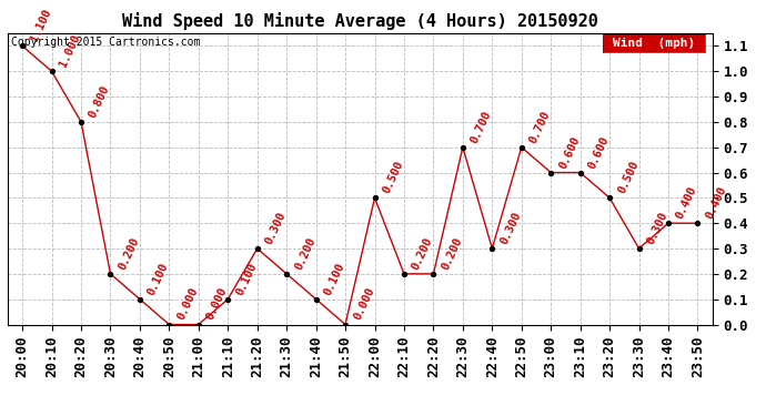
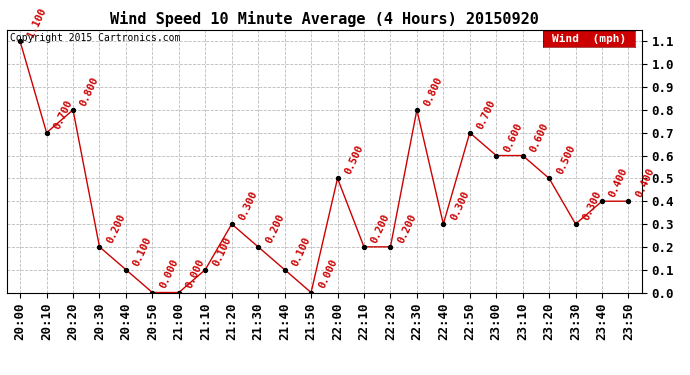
20:10: 1.0 -> 0.7
22:30: 0.700 -> 0.800
